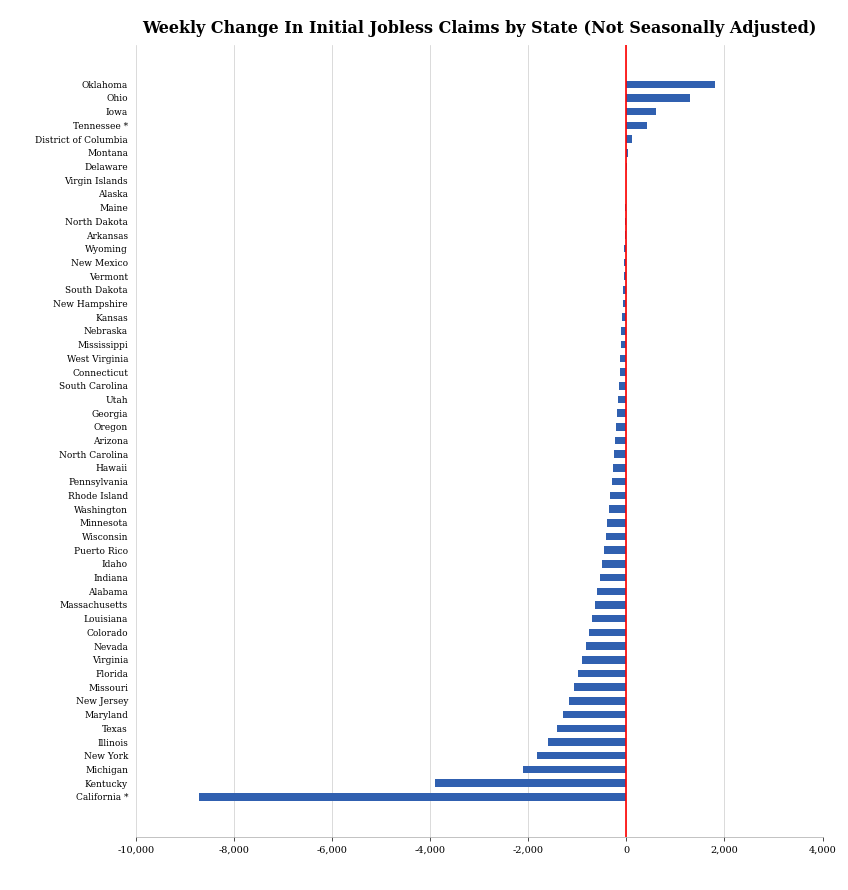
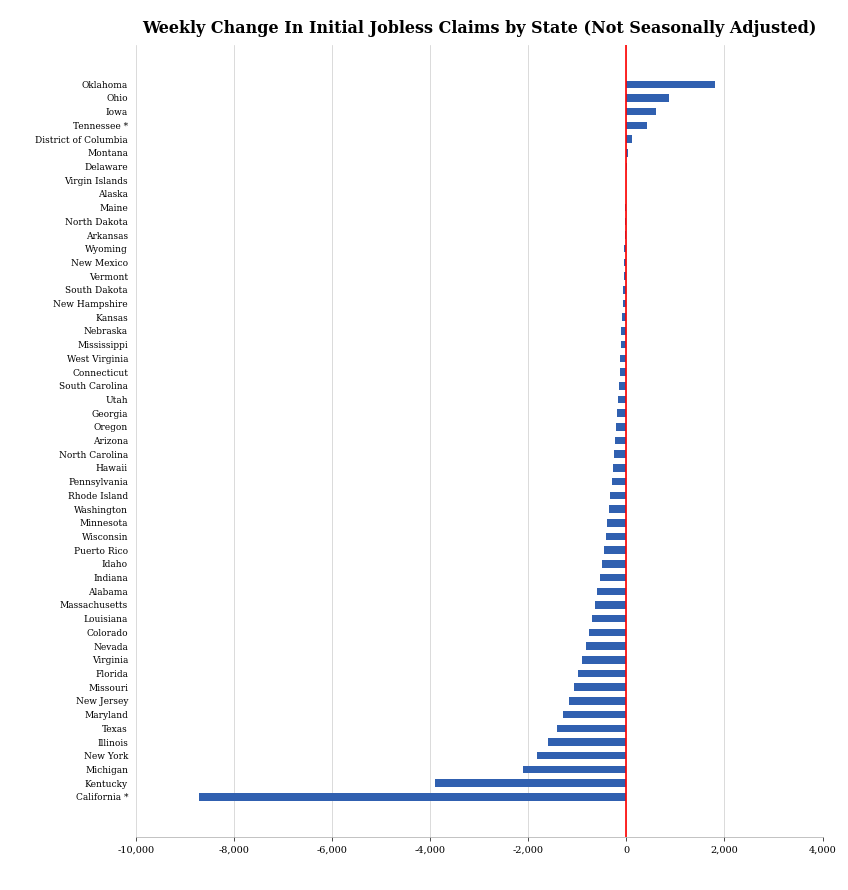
Ohio: 1,300 -> 870
